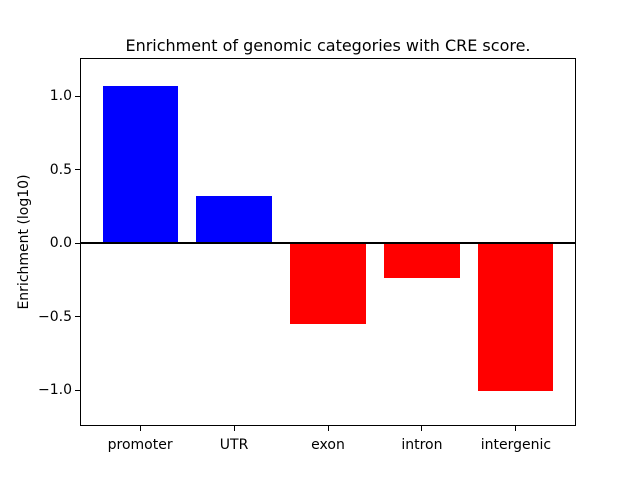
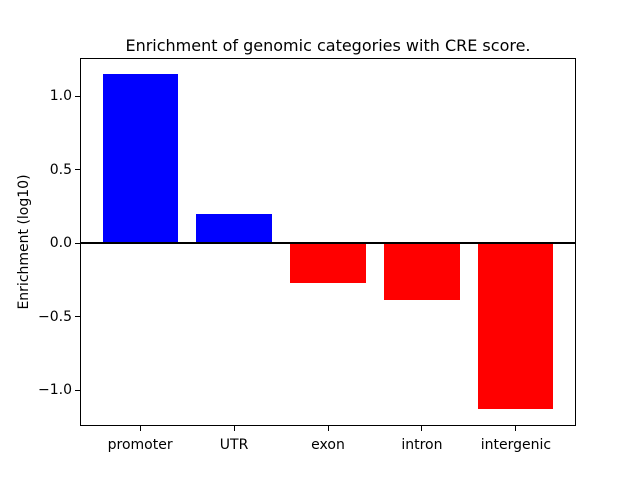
promoter: 1.07 -> 1.15
UTR: 0.32 -> 0.20
exon: -0.55 -> -0.27
intron: -0.24 -> -0.39
intergenic: -1.01 -> -1.13
